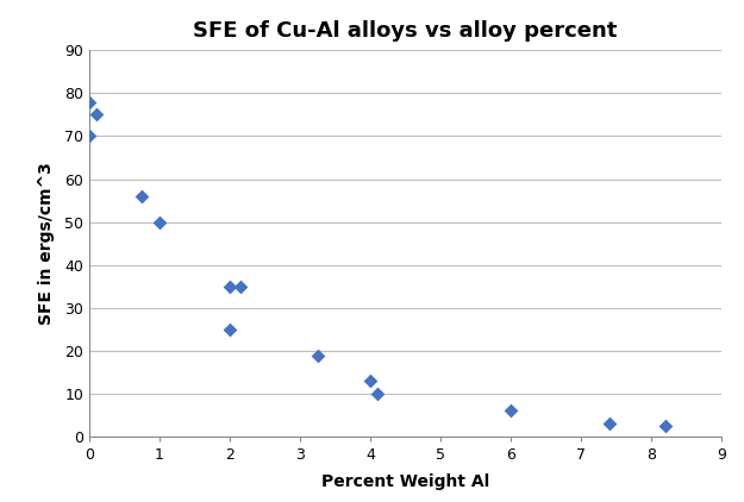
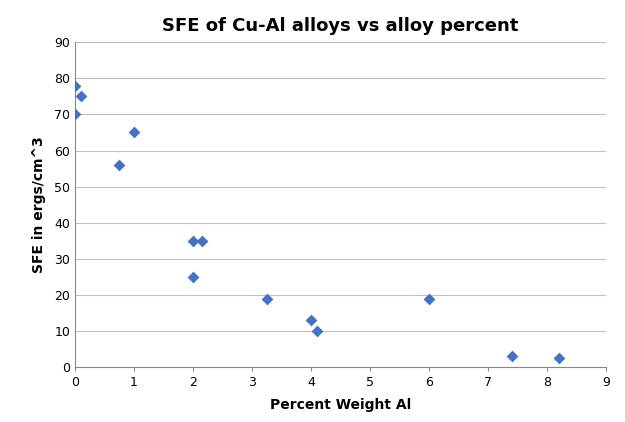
1: 50.0 -> 65.0
6: 6.0 -> 19.0
